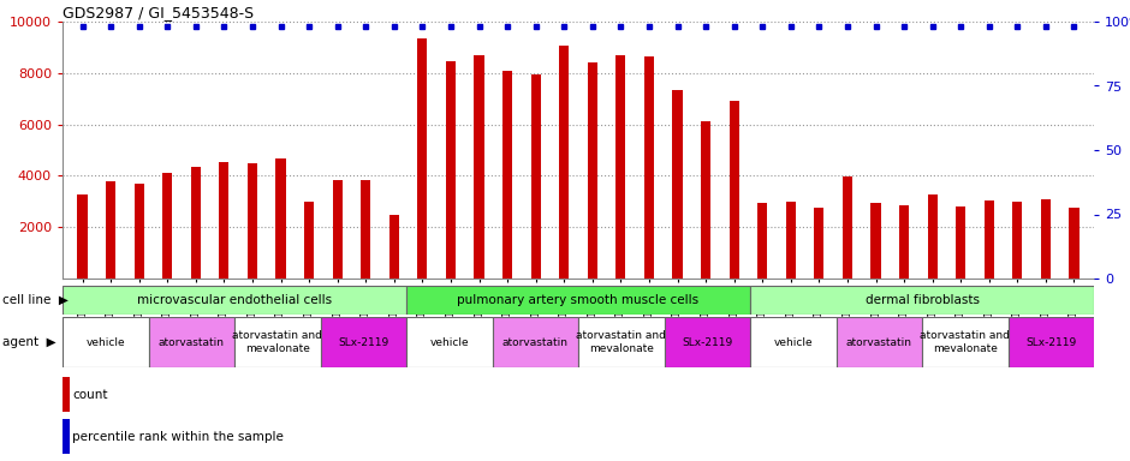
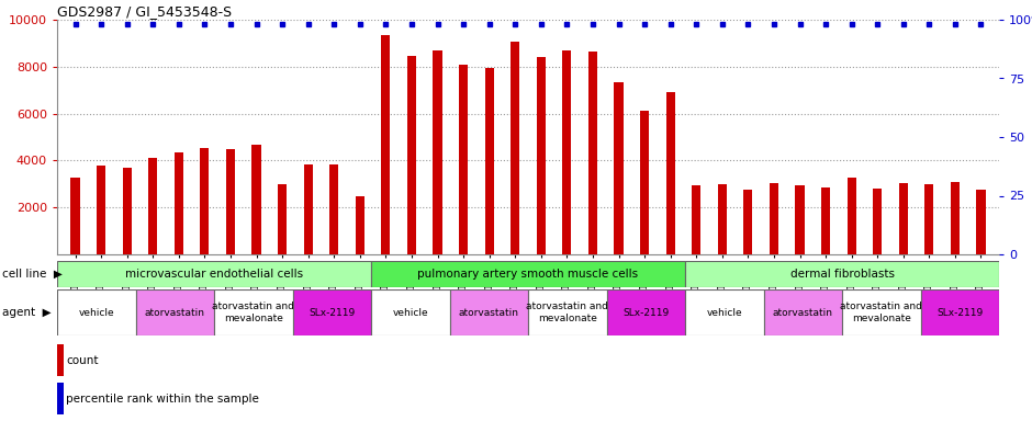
GSM215333: 3950 -> 3050
